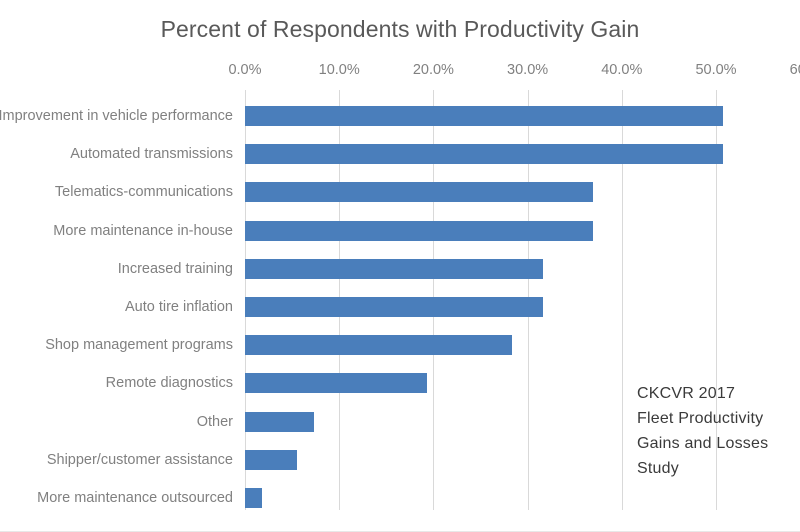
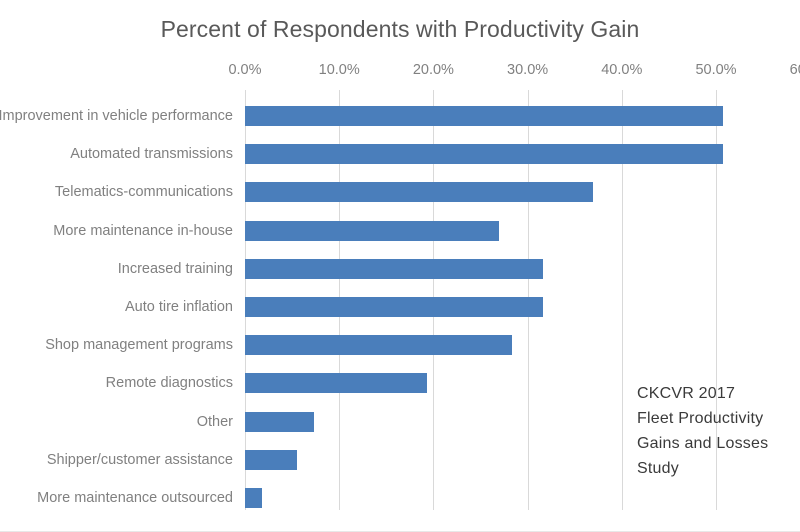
More maintenance in-house: 37% -> 27%
